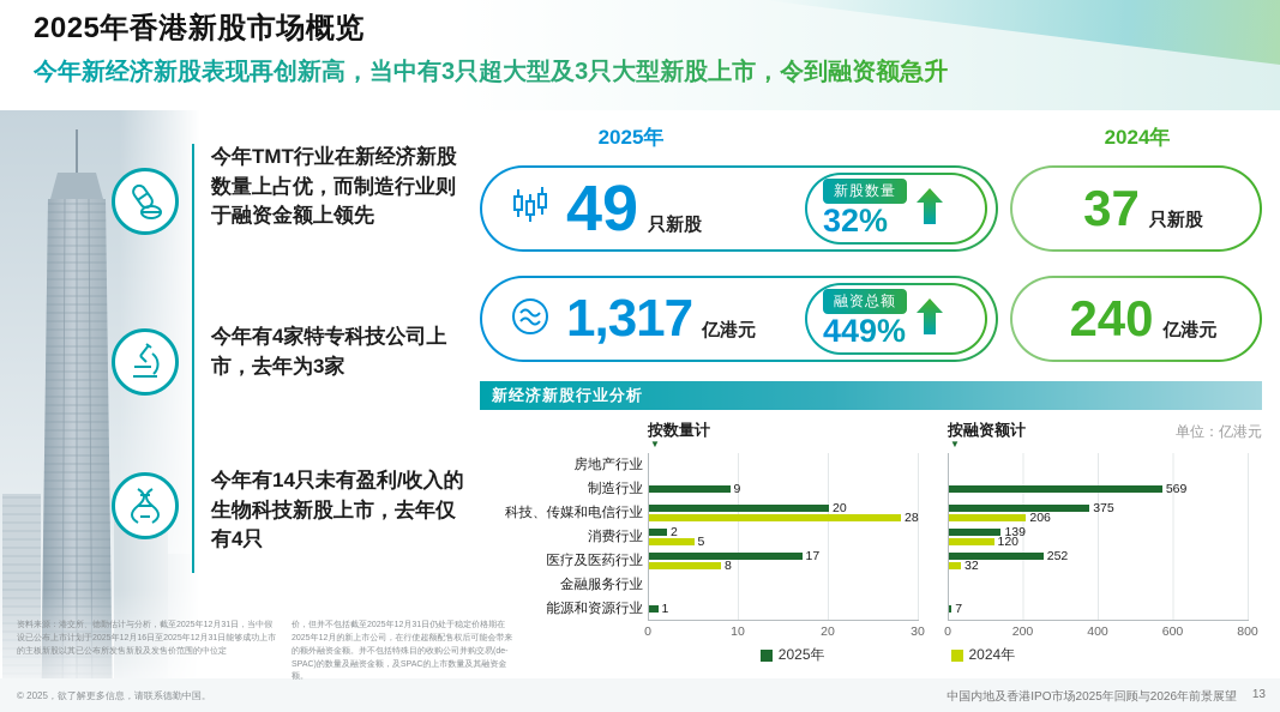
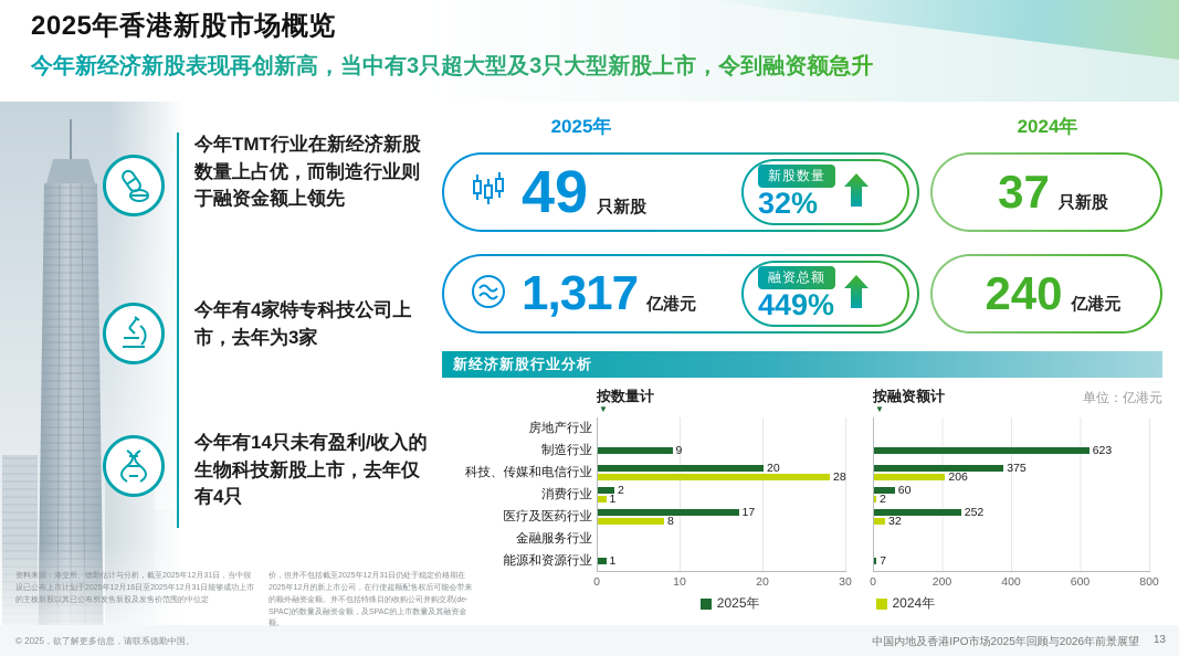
按数量计/2024年/消费行业: 5 -> 1
按融资额计/2025年/制造行业: 569 -> 623
按融资额计/2025年/消费行业: 139 -> 60
按融资额计/2024年/消费行业: 120 -> 2
